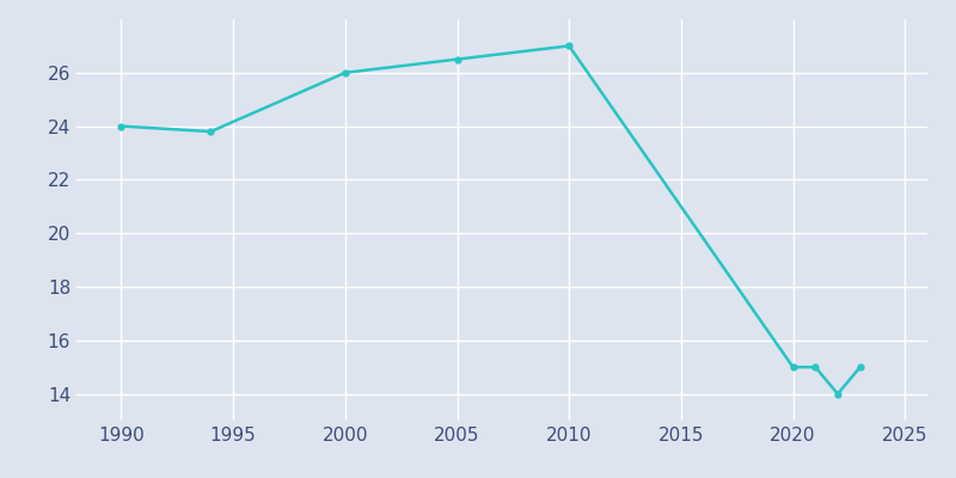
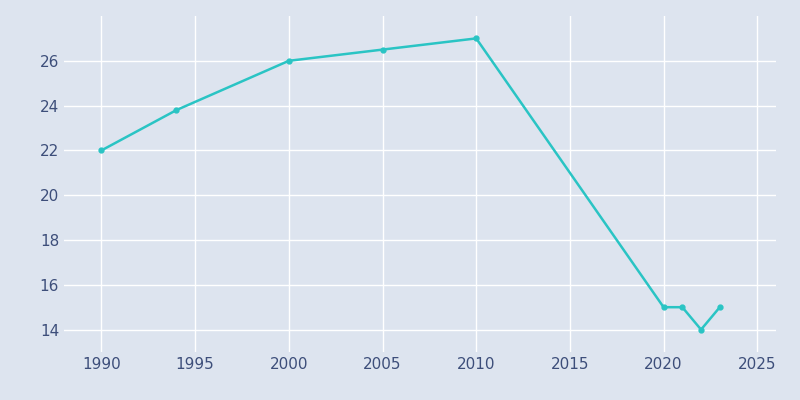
1990: 24.0 -> 22.0
